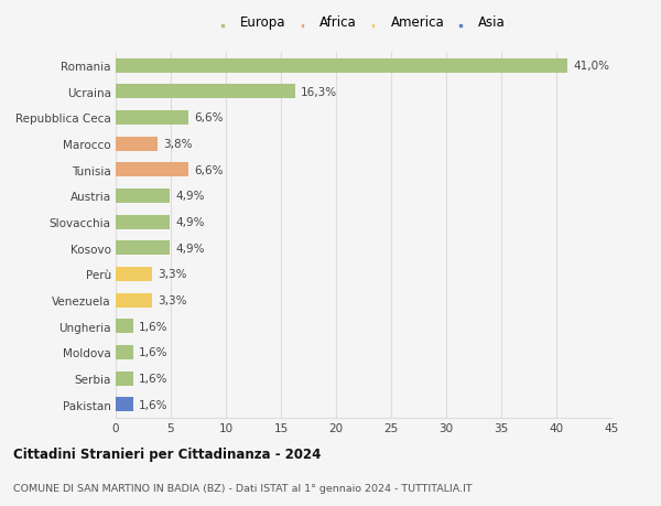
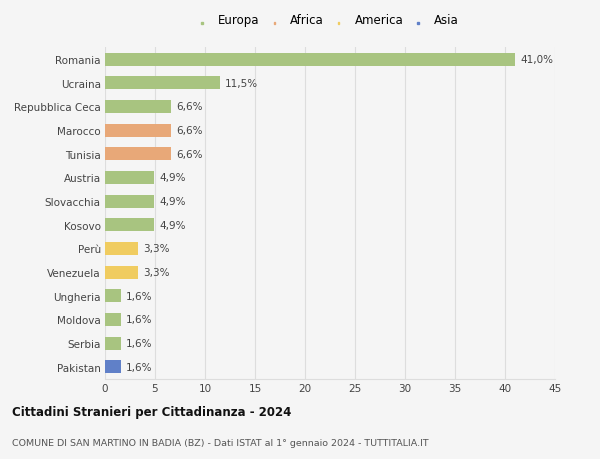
Ucraina: 16,3% -> 11,5%
Marocco: 3,8% -> 6,6%
